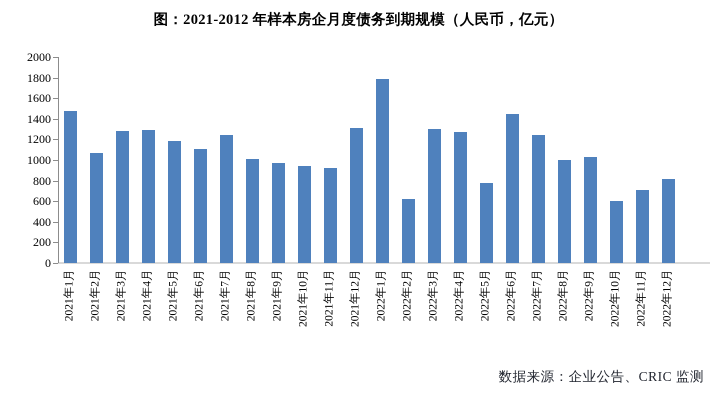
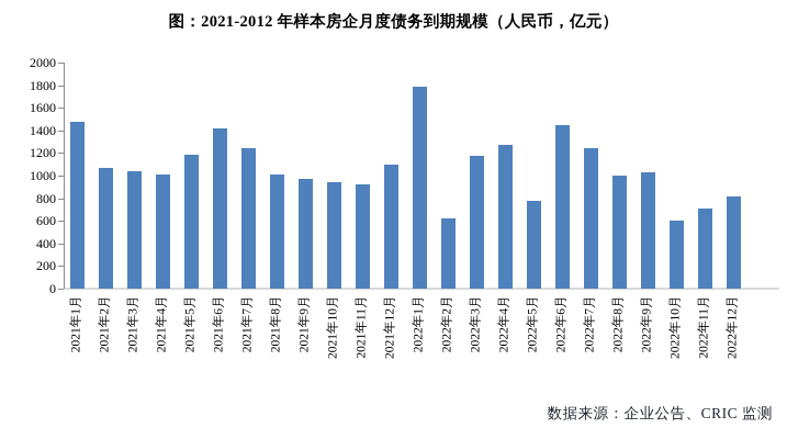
2021年3月: 1280 -> 1040
2021年4月: 1300 -> 1010
2021年6月: 1110 -> 1420
2021年12月: 1310 -> 1100
2022年3月: 1300 -> 1170
